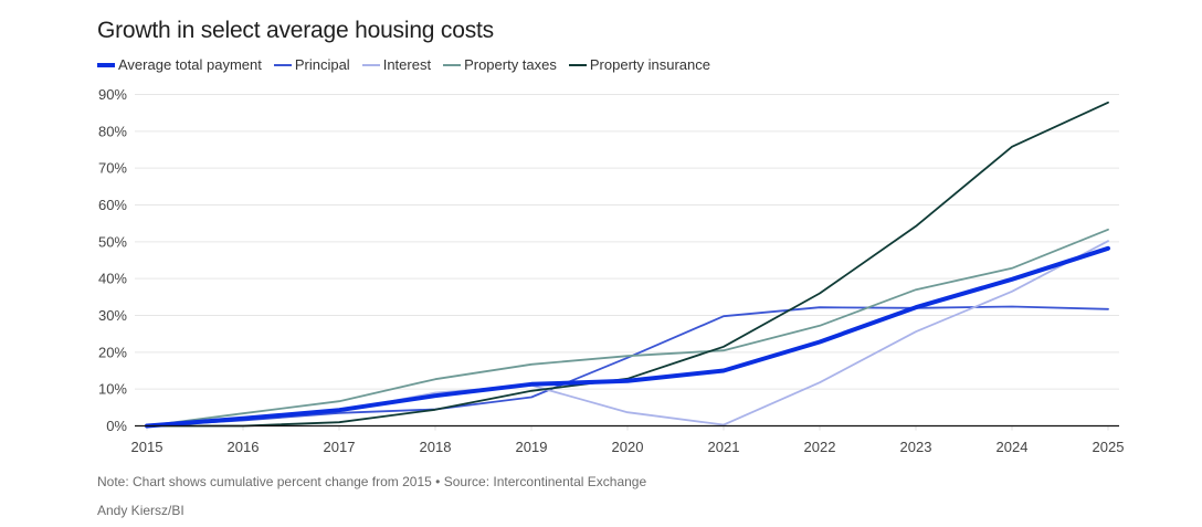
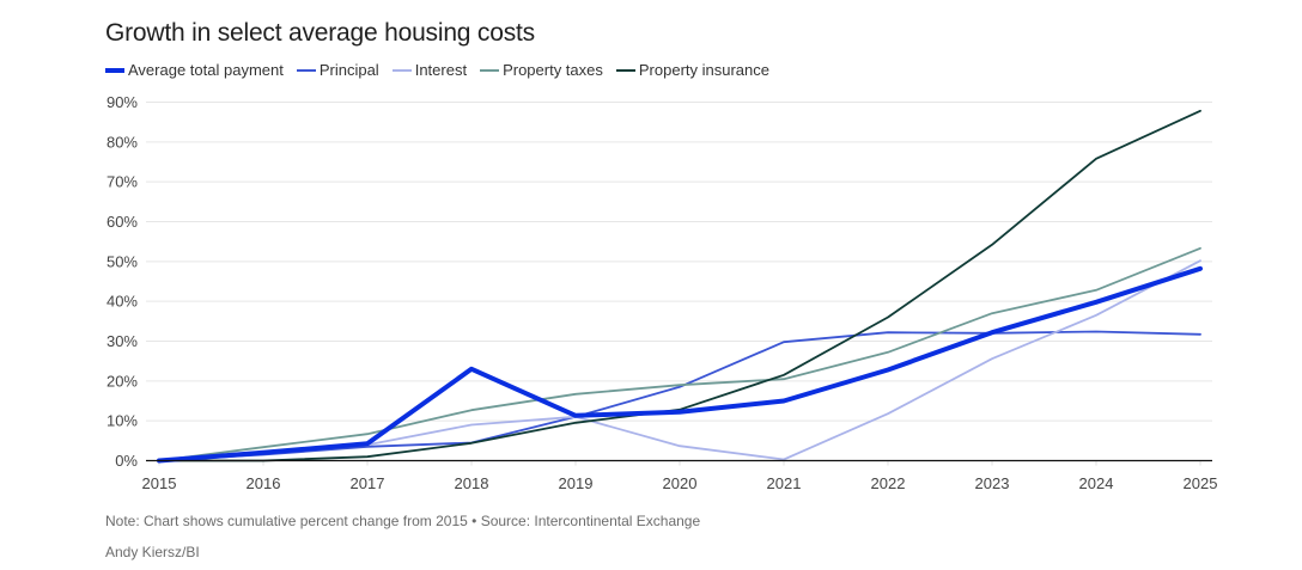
Average total payment/2018: 8% -> 23%
Principal/2019: 8% -> 11%
